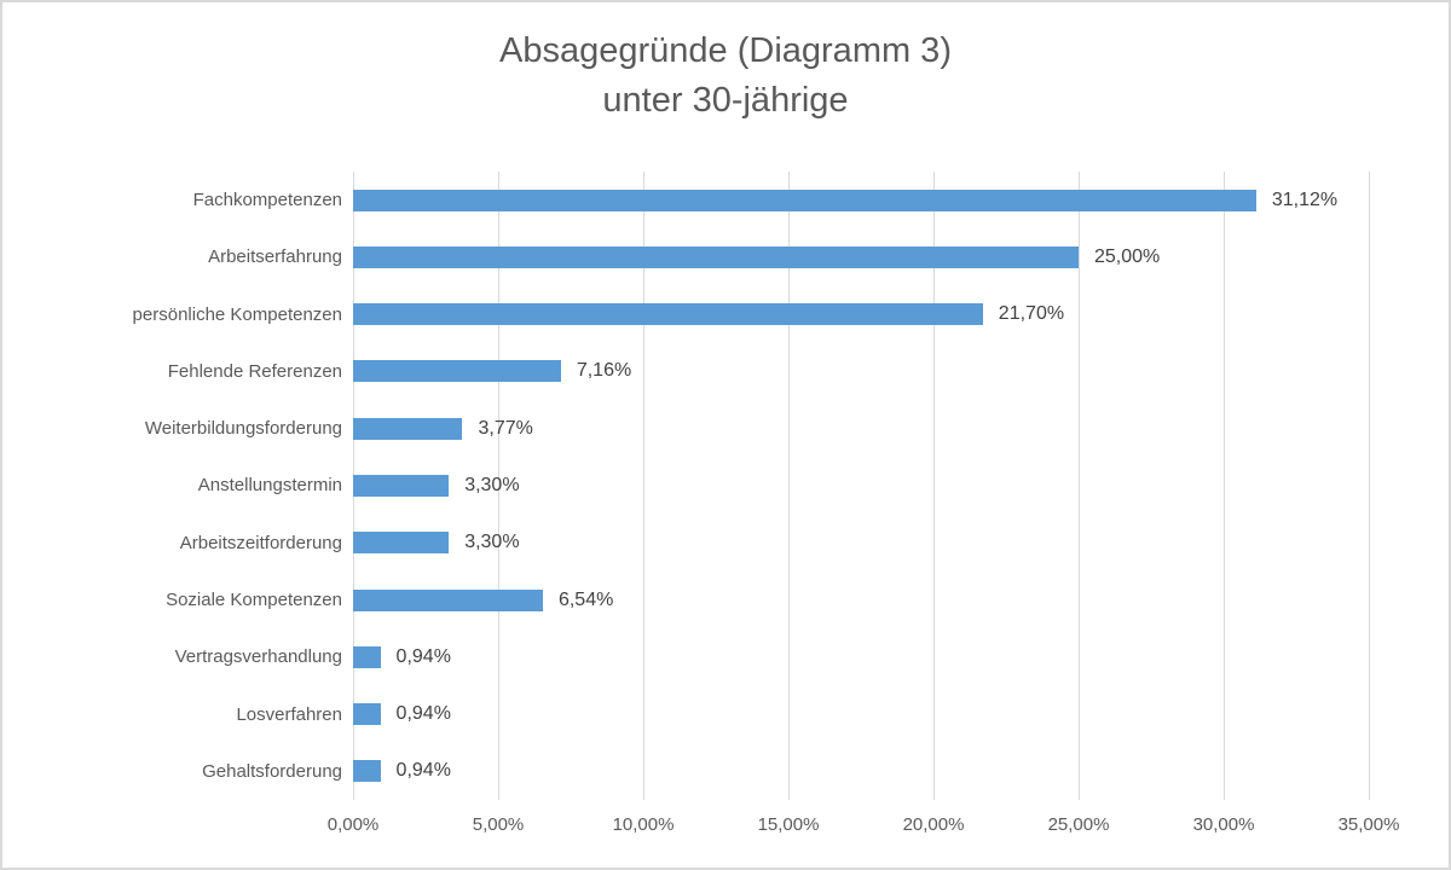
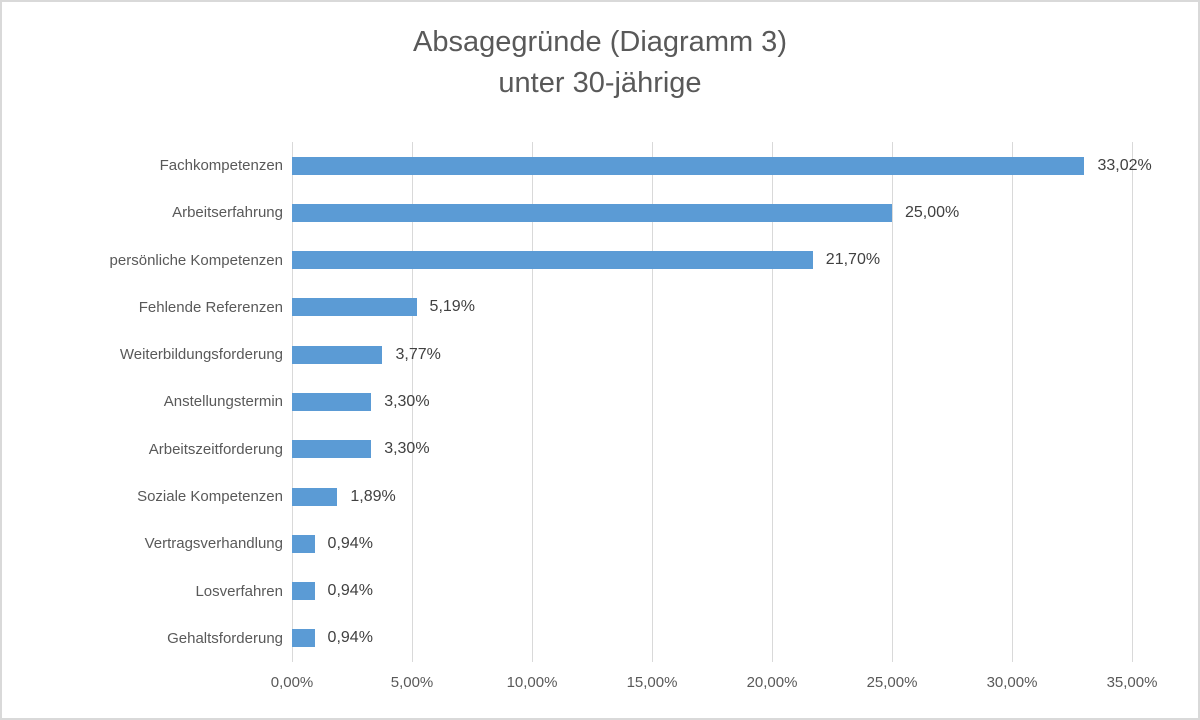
Fachkompetenzen: 31,12% -> 33,02%
Fehlende Referenzen: 7,16% -> 5,19%
Soziale Kompetenzen: 6,54% -> 1,89%
